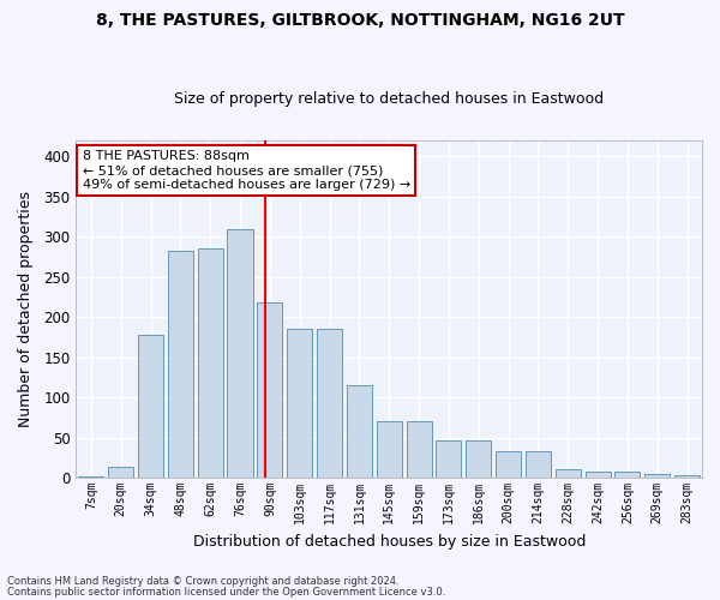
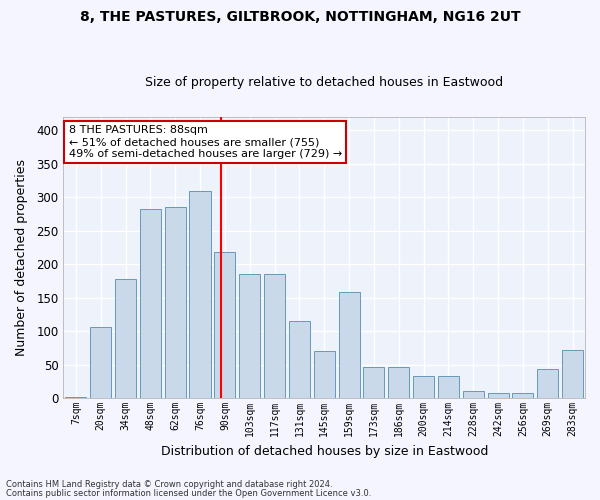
20sqm: 14 -> 106
159sqm: 70 -> 158
269sqm: 5 -> 44
283sqm: 3 -> 72
